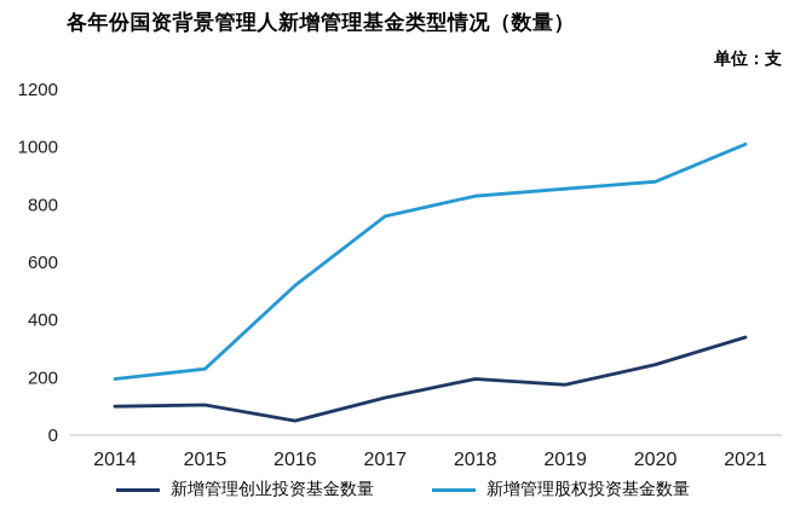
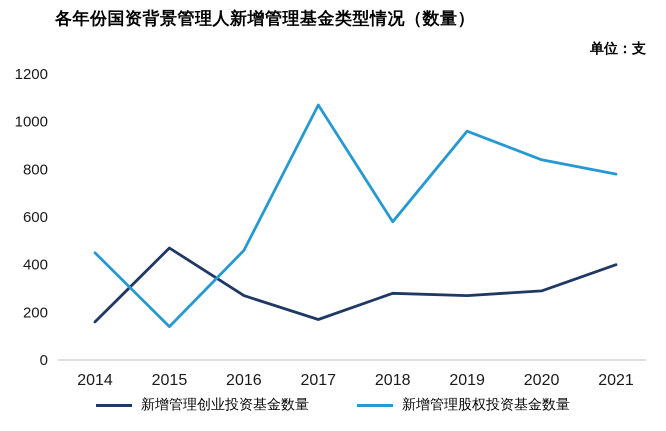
新增管理创业投资基金数量/2014: 100 -> 160
新增管理股权投资基金数量/2014: 200 -> 450
新增管理创业投资基金数量/2015: 100 -> 470
新增管理股权投资基金数量/2015: 230 -> 140
新增管理创业投资基金数量/2016: 50 -> 270
新增管理股权投资基金数量/2016: 520 -> 460
新增管理创业投资基金数量/2017: 130 -> 170
新增管理股权投资基金数量/2017: 760 -> 1070
新增管理创业投资基金数量/2018: 200 -> 280
新增管理股权投资基金数量/2018: 830 -> 580
新增管理创业投资基金数量/2019: 180 -> 270
新增管理股权投资基金数量/2019: 860 -> 960
新增管理创业投资基金数量/2020: 240 -> 290
新增管理股权投资基金数量/2020: 880 -> 840
新增管理创业投资基金数量/2021: 340 -> 400
新增管理股权投资基金数量/2021: 1010 -> 780
